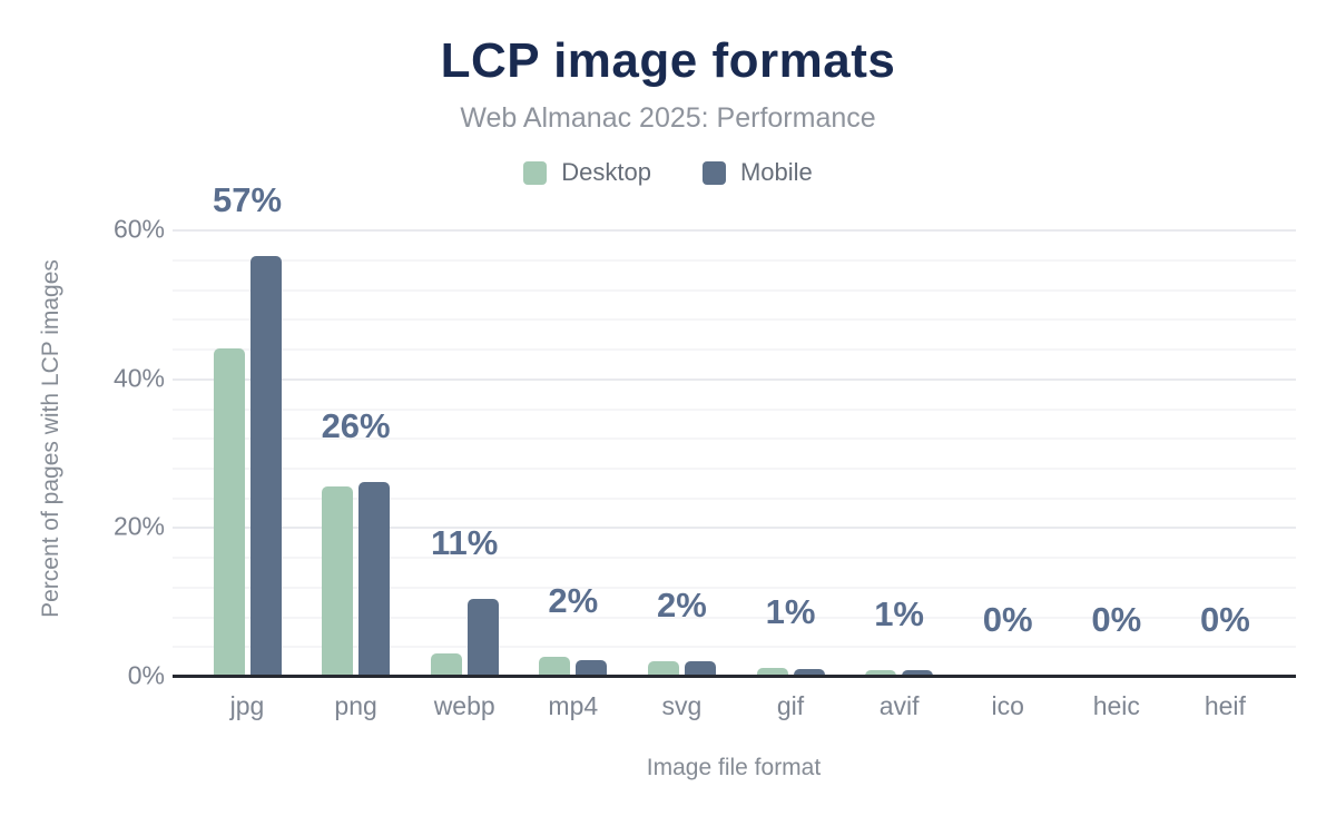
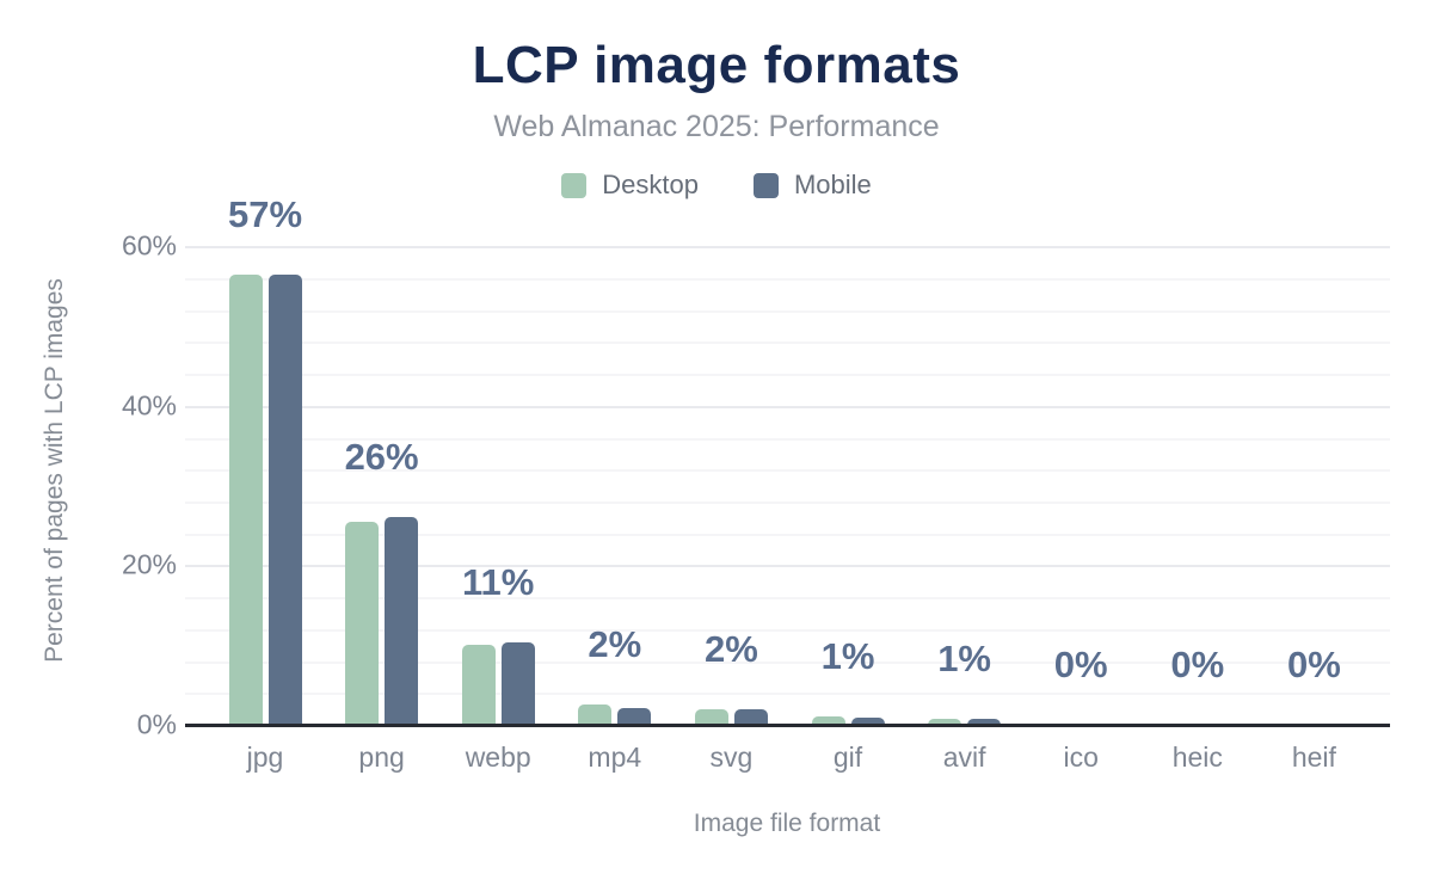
Desktop/jpg: 44% -> 56%
Desktop/webp: 3% -> 10%
